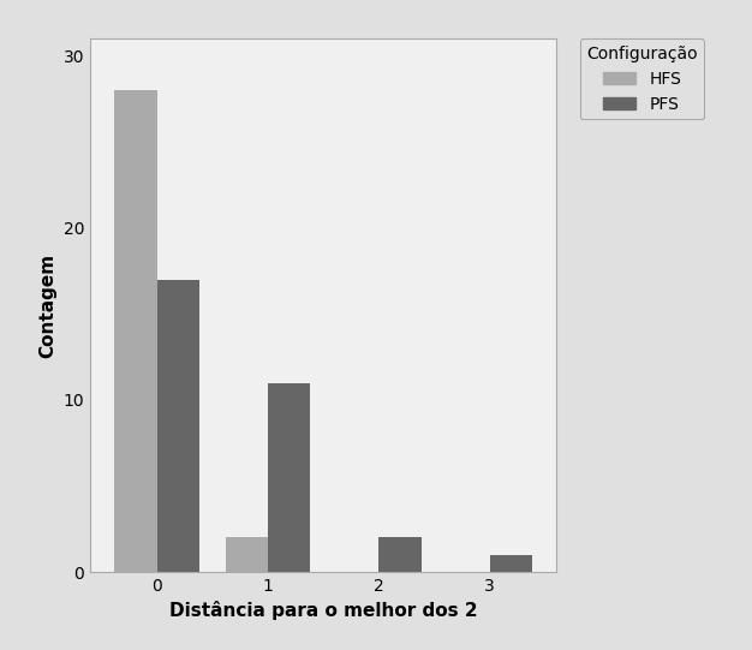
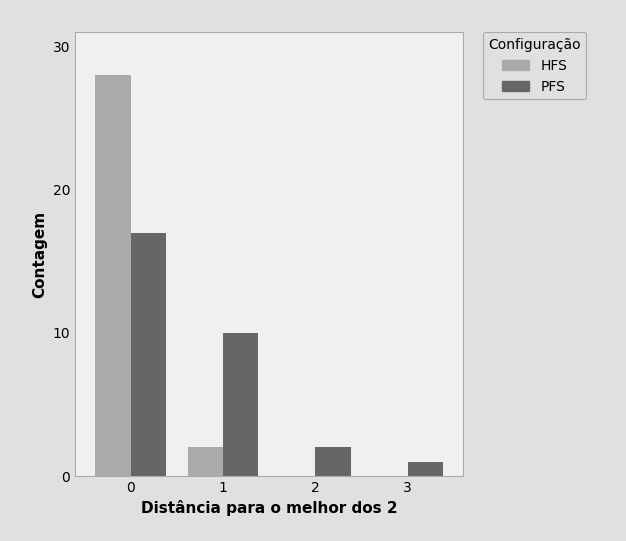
PFS/1: 11 -> 10
